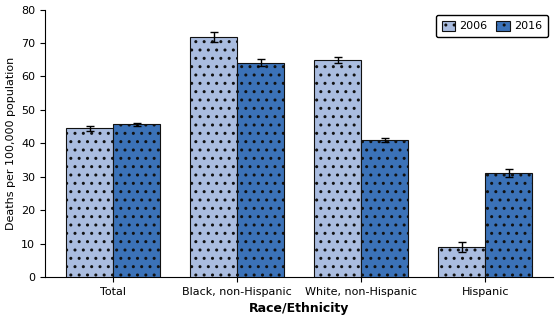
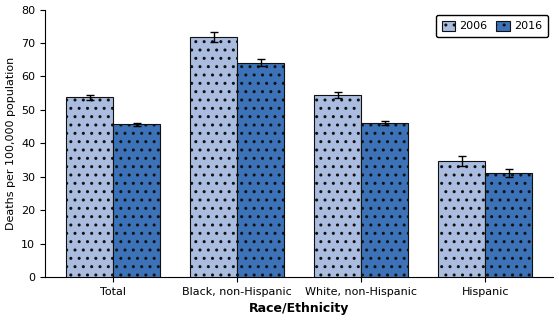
2006/Total: 44.5 -> 53.8
2006/White, non-Hispanic: 65.0 -> 54.6
2016/White, non-Hispanic: 41.0 -> 46.2
2006/Hispanic: 9.0 -> 34.8
